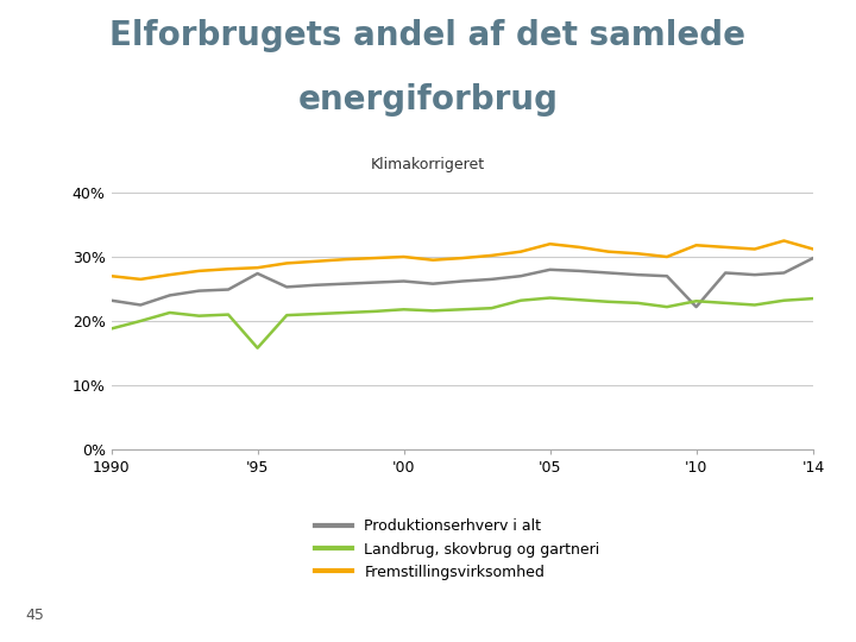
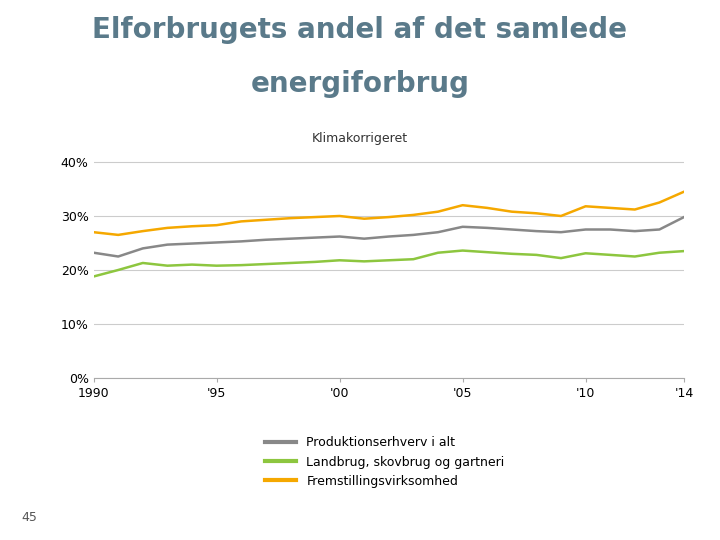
Produktionserhverv i alt/'95: 27.4% -> 25.1%
Landbrug, skovbrug og gartneri/'95: 15.8% -> 20.8%
Produktionserhverv i alt/'10: 22.2% -> 27.5%
Fremstillingsvirksomhed/'14: 31.2% -> 34.5%
